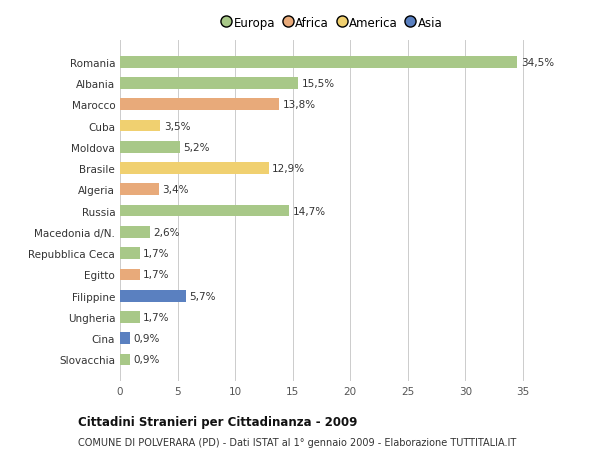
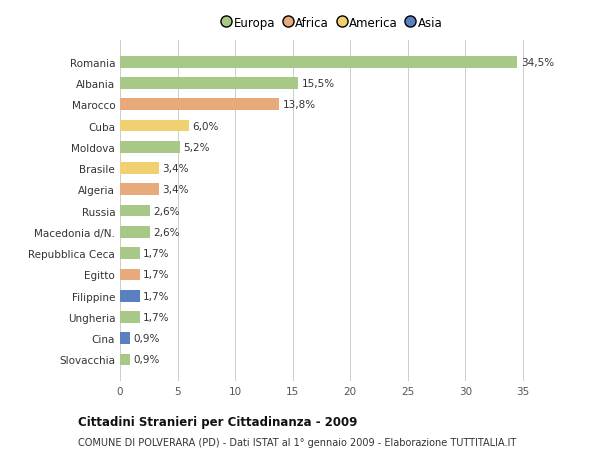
Cuba: 3,5% -> 6,0%
Brasile: 12,9% -> 3,4%
Russia: 14,7% -> 2,6%
Filippine: 5,7% -> 1,7%
